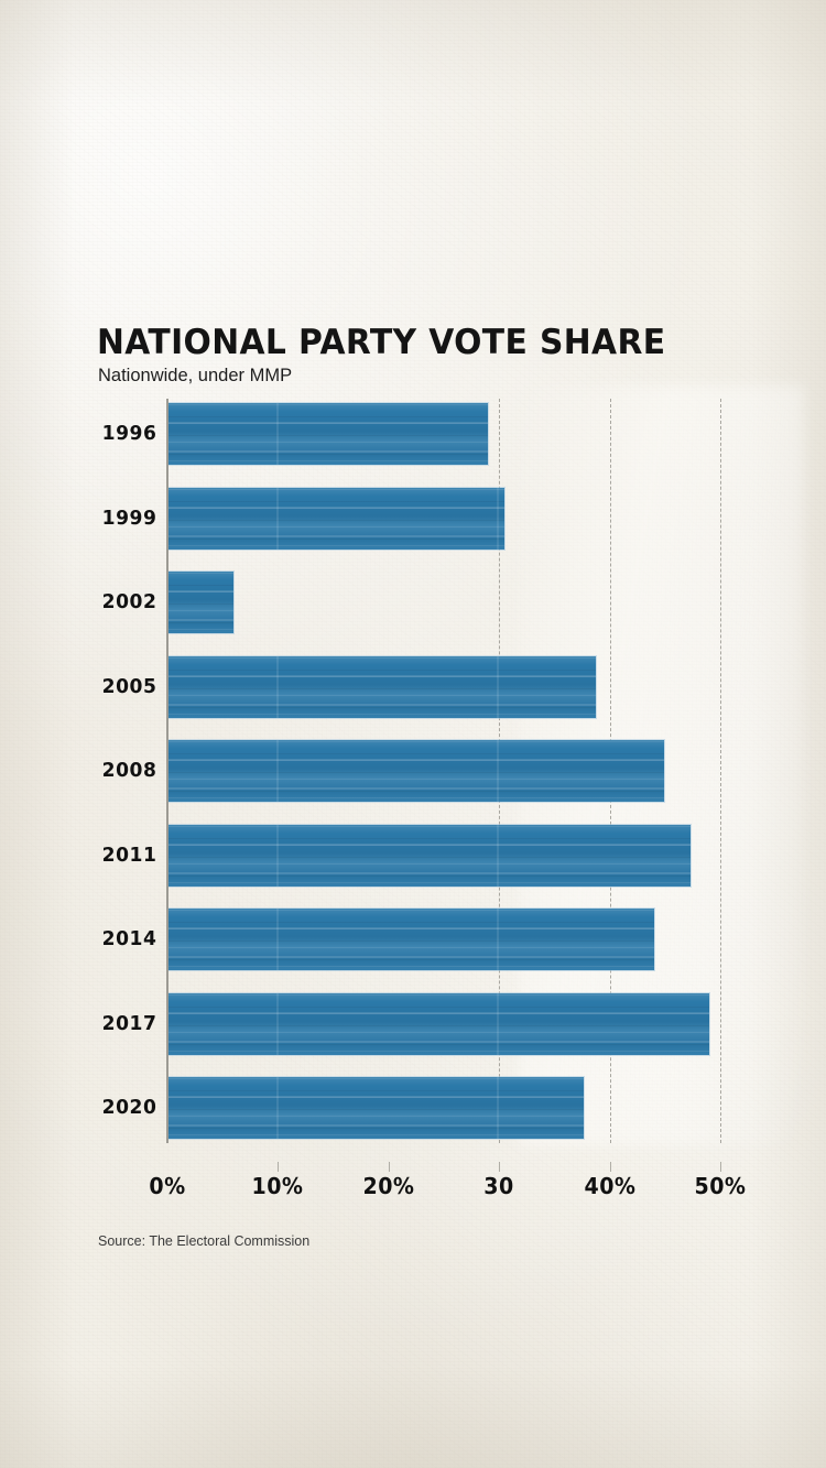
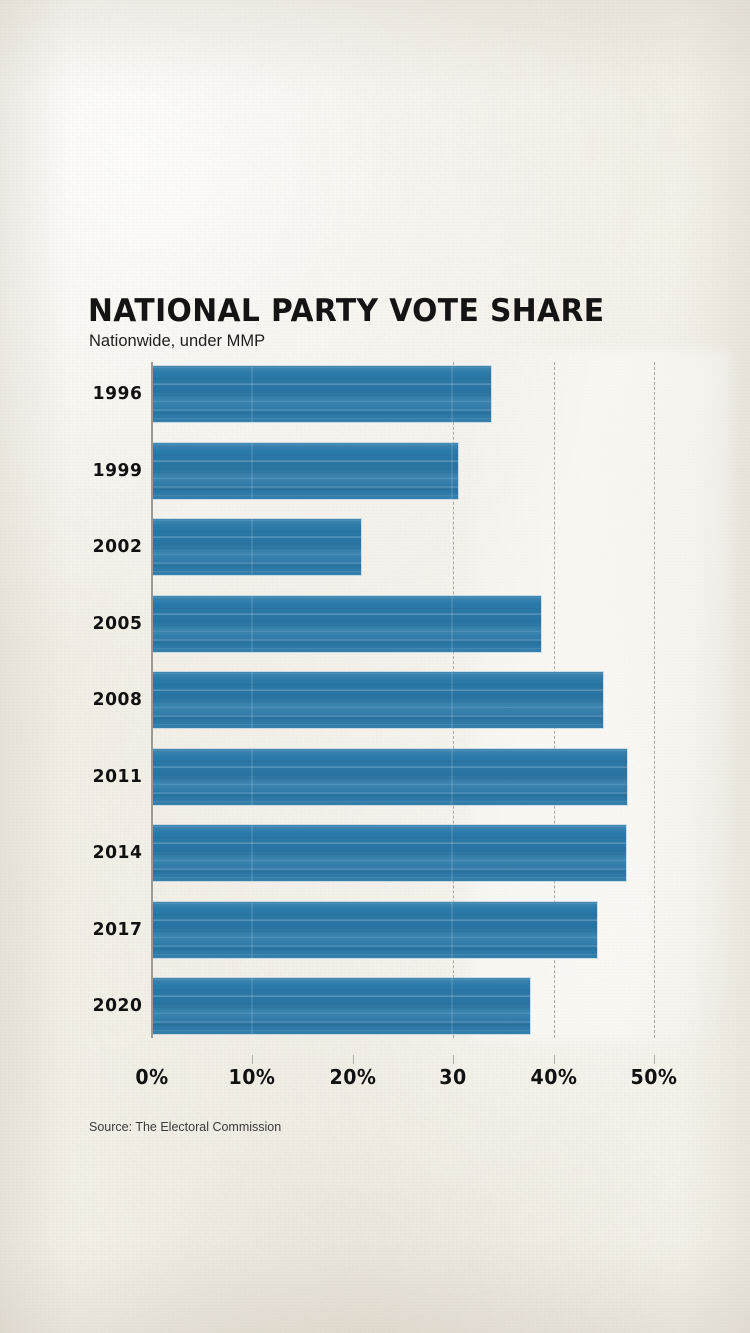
1996: 29% -> 34%
2002: 6% -> 21%
2014: 44% -> 47%
2017: 49% -> 44%
